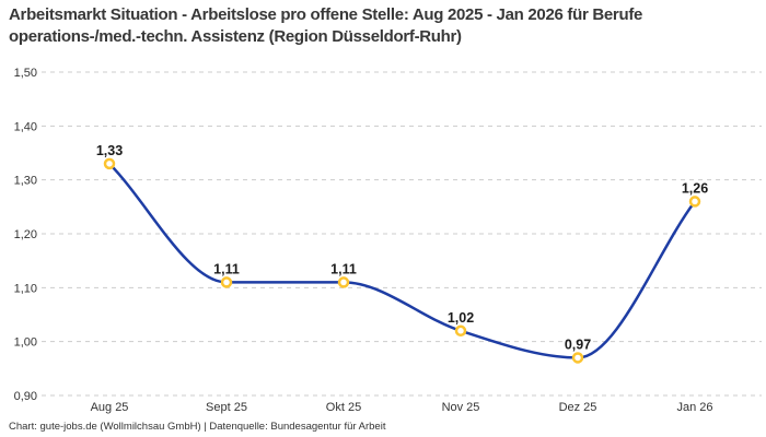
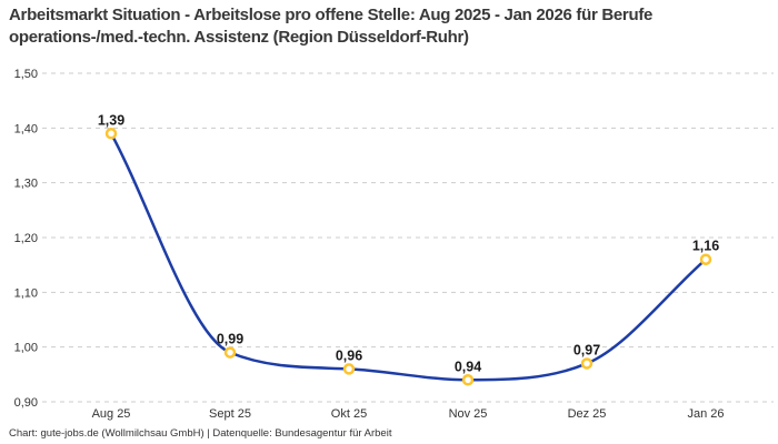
Aug 25: 1,33 -> 1,39
Sept 25: 1,11 -> 0,99
Okt 25: 1,11 -> 0,96
Nov 25: 1,02 -> 0,94
Jan 26: 1,26 -> 1,16
